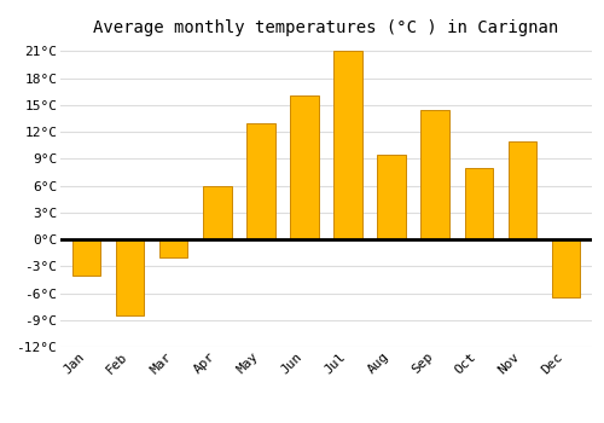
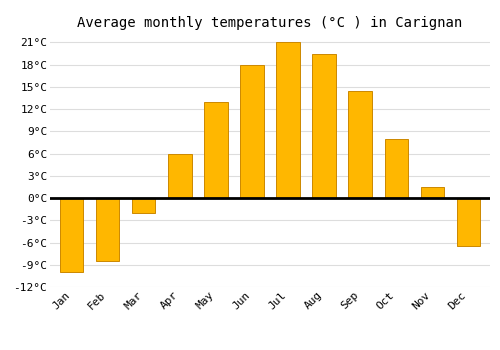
Jan: -4.0°C -> -10.0°C
Jun: 16.0°C -> 18.0°C
Aug: 9.4°C -> 19.5°C
Nov: 11.0°C -> 1.5°C
